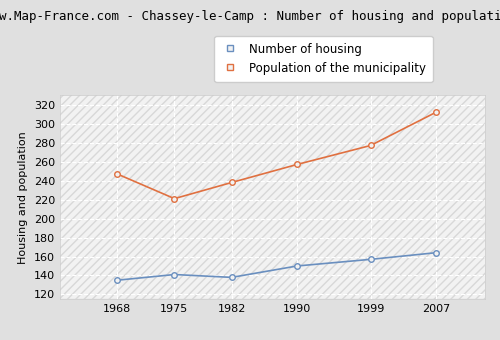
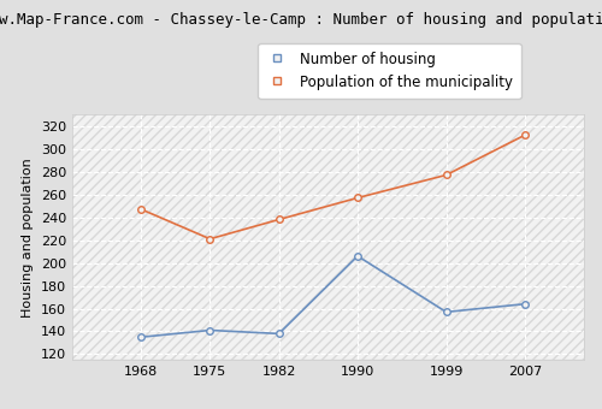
Number of housing/1990: 150 -> 206
